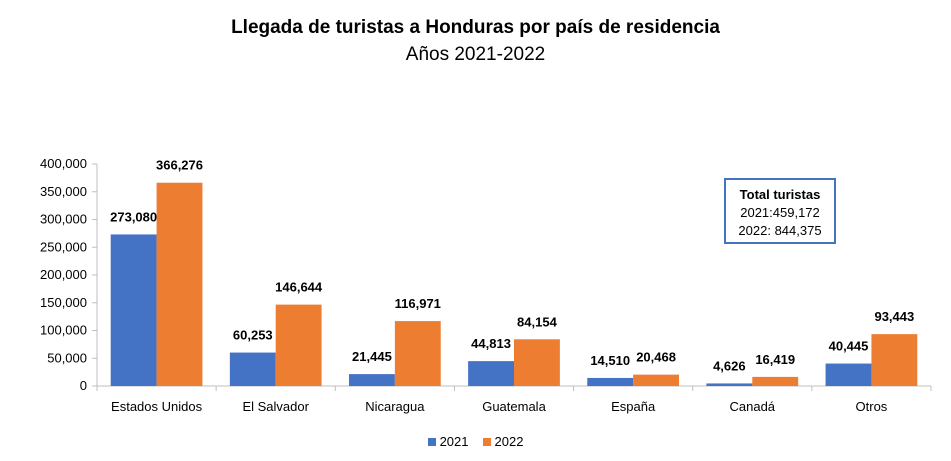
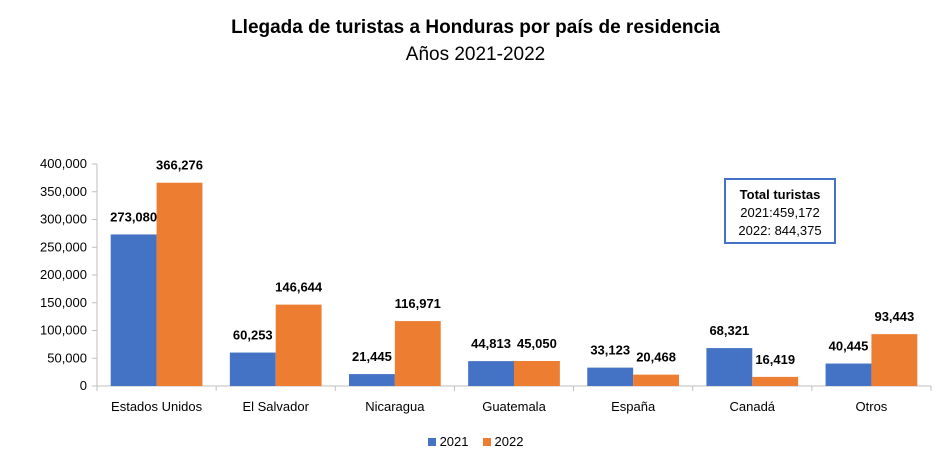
2022/Guatemala: 84,154 -> 45,050
2021/España: 14,510 -> 33,123
2021/Canadá: 4,626 -> 68,321
